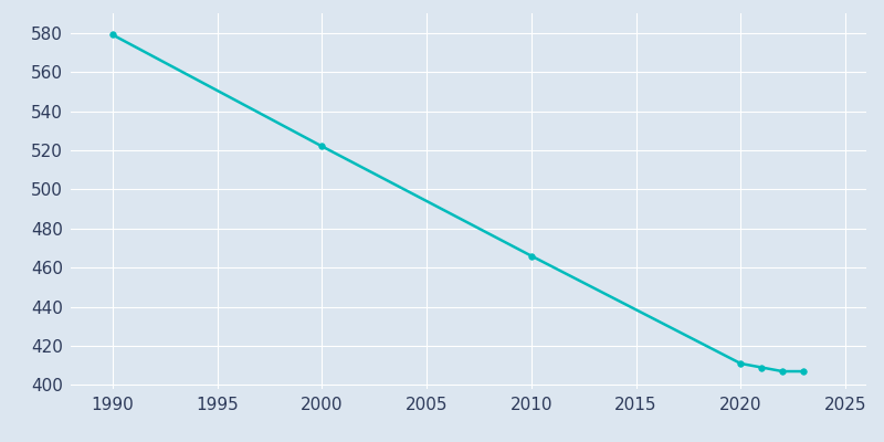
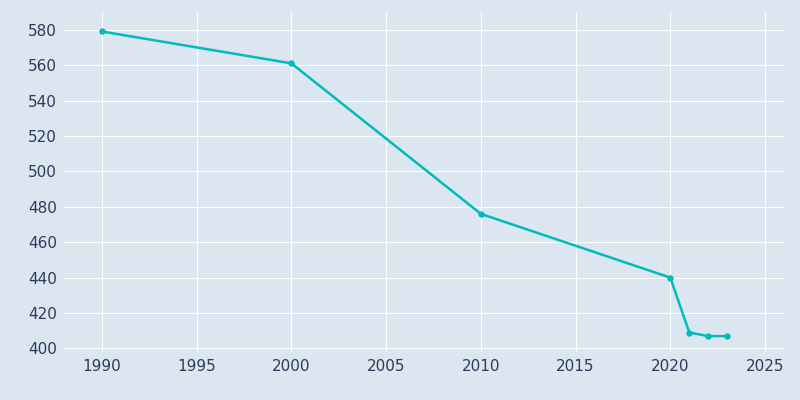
2000: 522 -> 561
2010: 466 -> 476
2020: 411 -> 440
